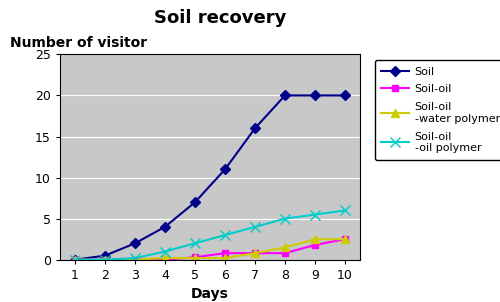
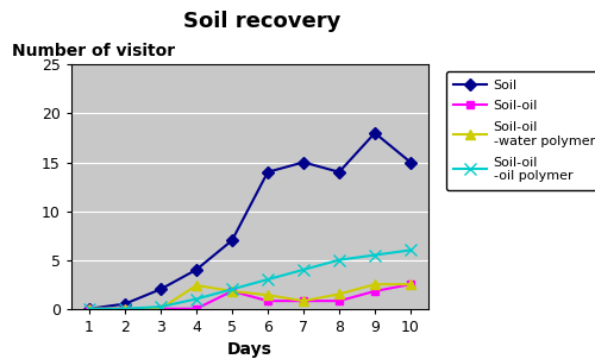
Soil-oil -water polymer/4: 0.2 -> 2.4
Soil-oil/5: 0.3 -> 1.8
Soil-oil -water polymer/5: 0.2 -> 1.8
Soil/6: 11.0 -> 14.0
Soil-oil -water polymer/6: 0.2 -> 1.4
Soil/7: 16.0 -> 15.0
Soil/8: 20.0 -> 14.0
Soil/9: 20.0 -> 18.0
Soil/10: 20.0 -> 15.0
